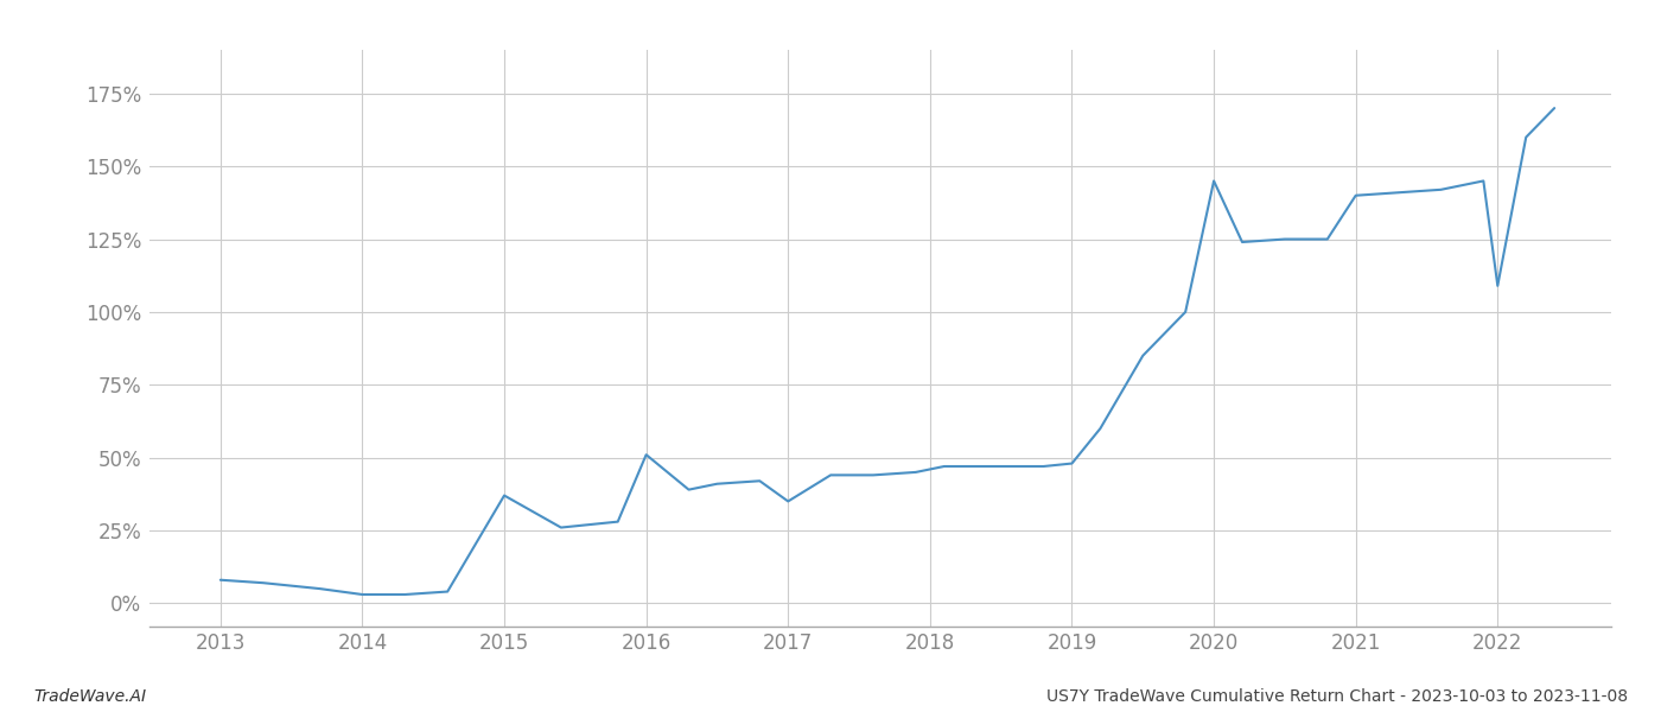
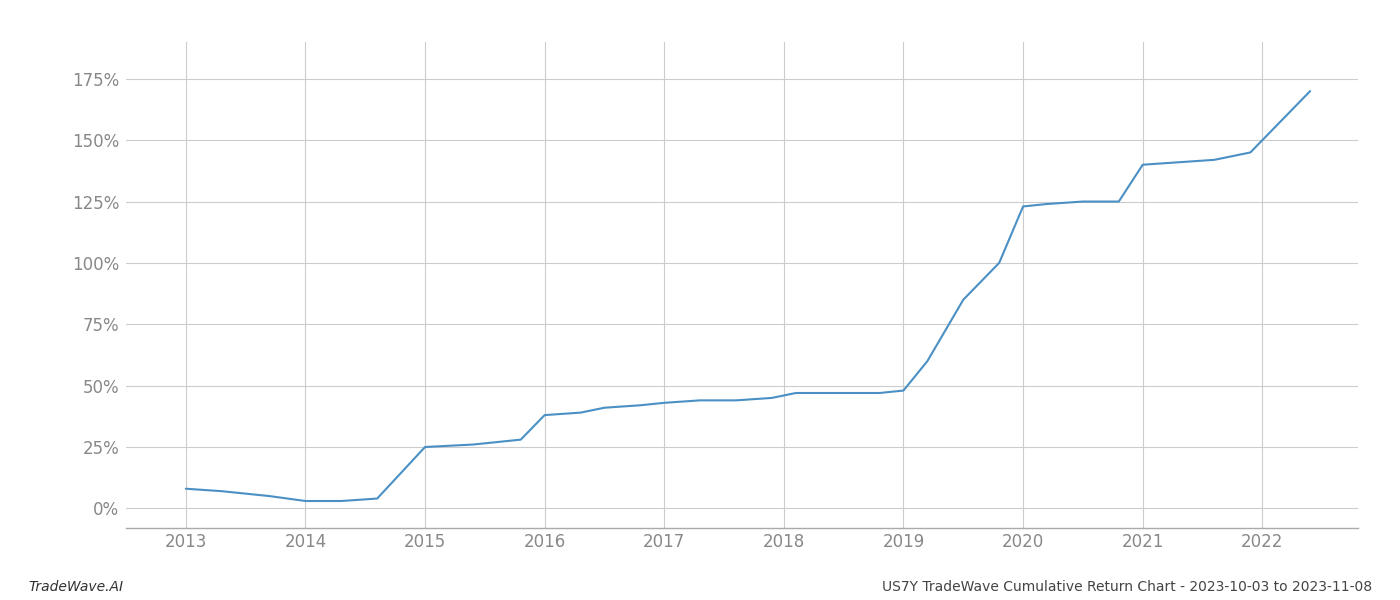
2015: 37% -> 25%
2016: 51% -> 38%
2017: 35% -> 43%
2020: 145% -> 123%
2022: 109% -> 150%
